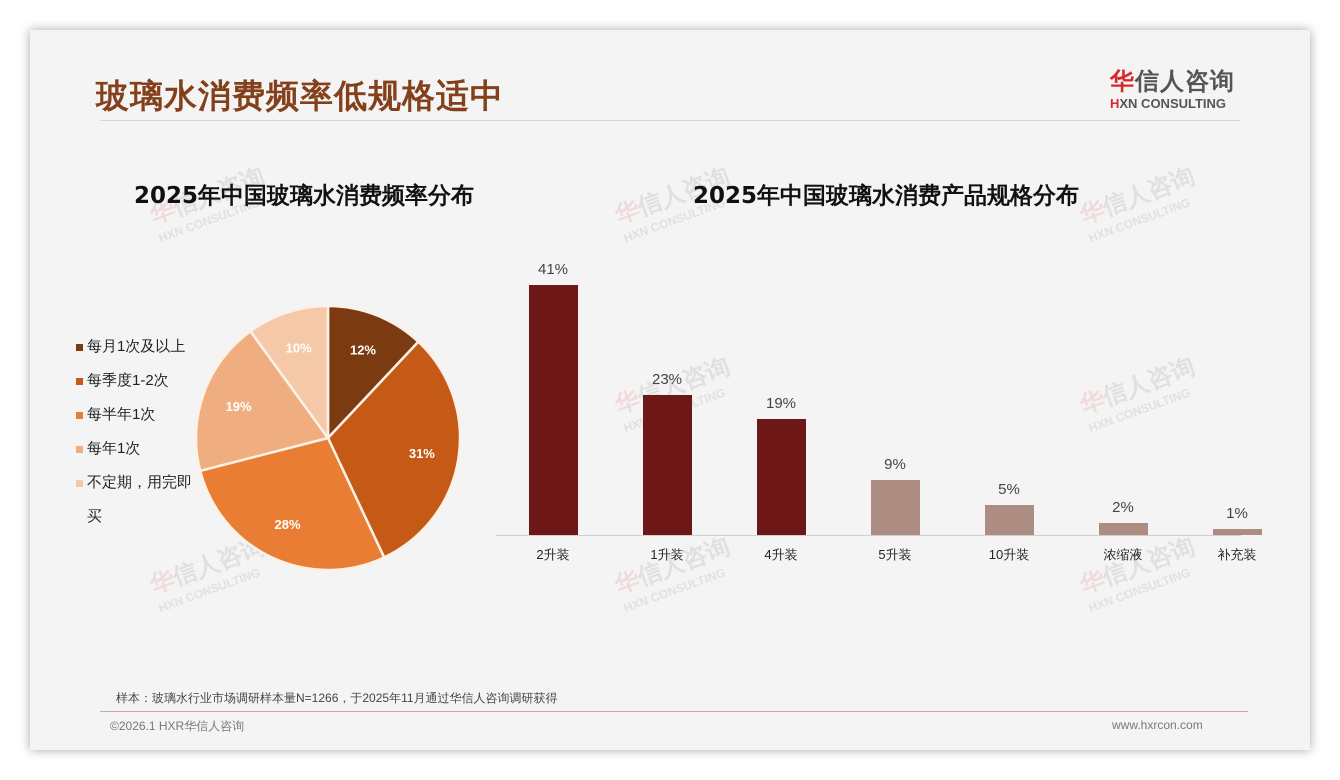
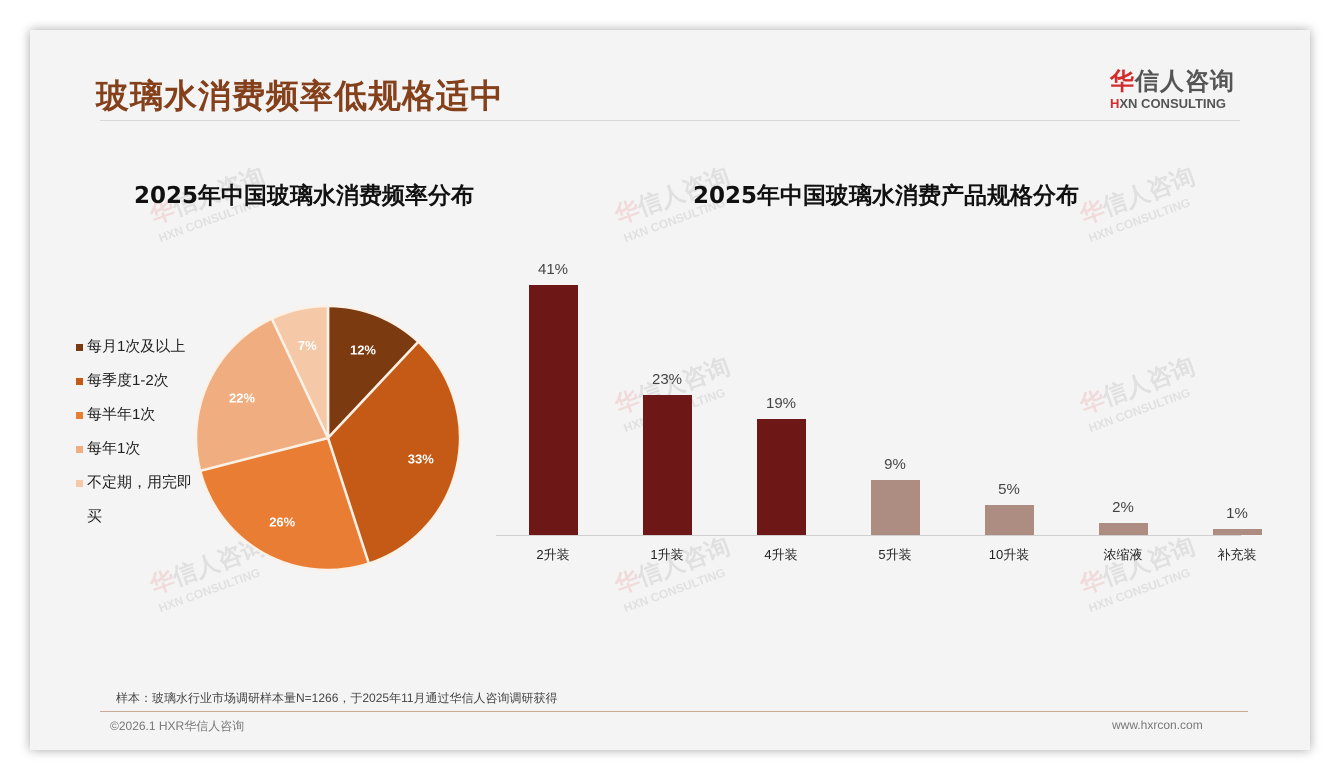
2025年中国玻璃水消费频率分布/每季度1-2次: 31% -> 33%
2025年中国玻璃水消费频率分布/每半年1次: 28% -> 26%
2025年中国玻璃水消费频率分布/每年1次: 19% -> 22%
2025年中国玻璃水消费频率分布/不定期，用完即买: 10% -> 7%
